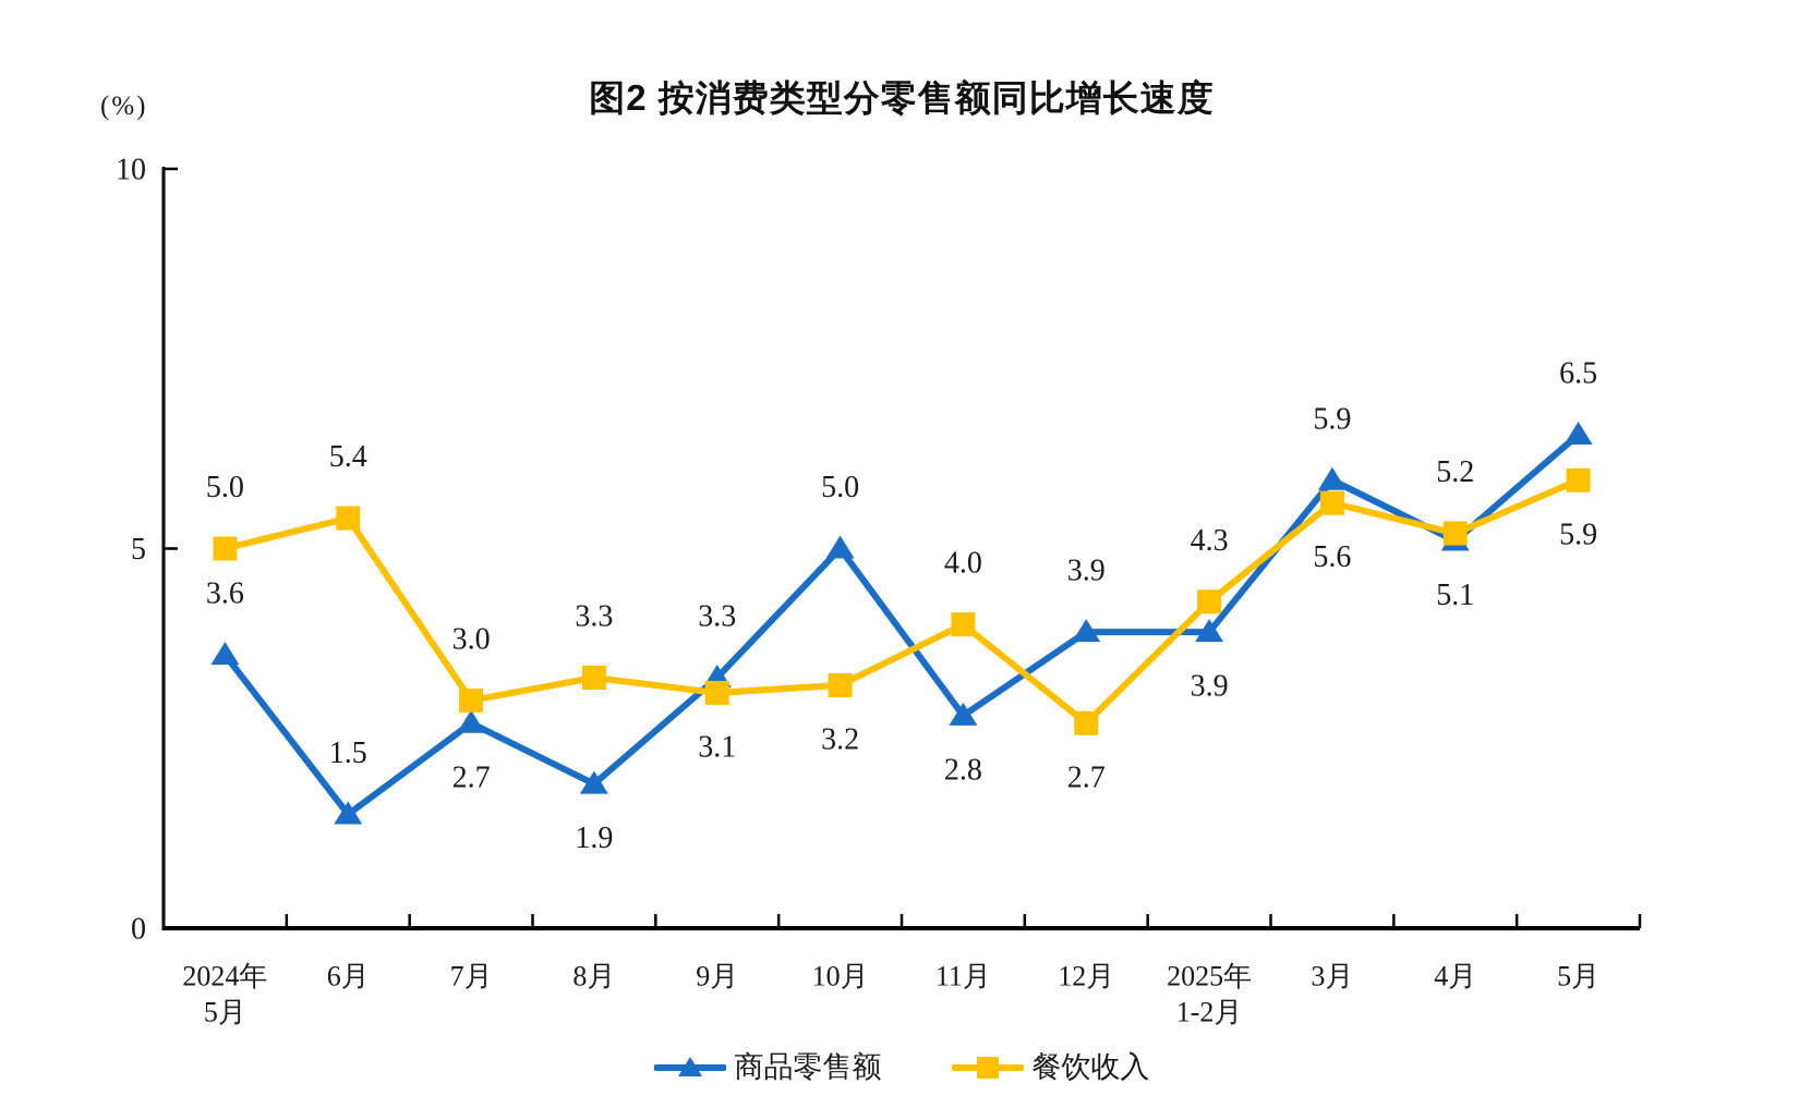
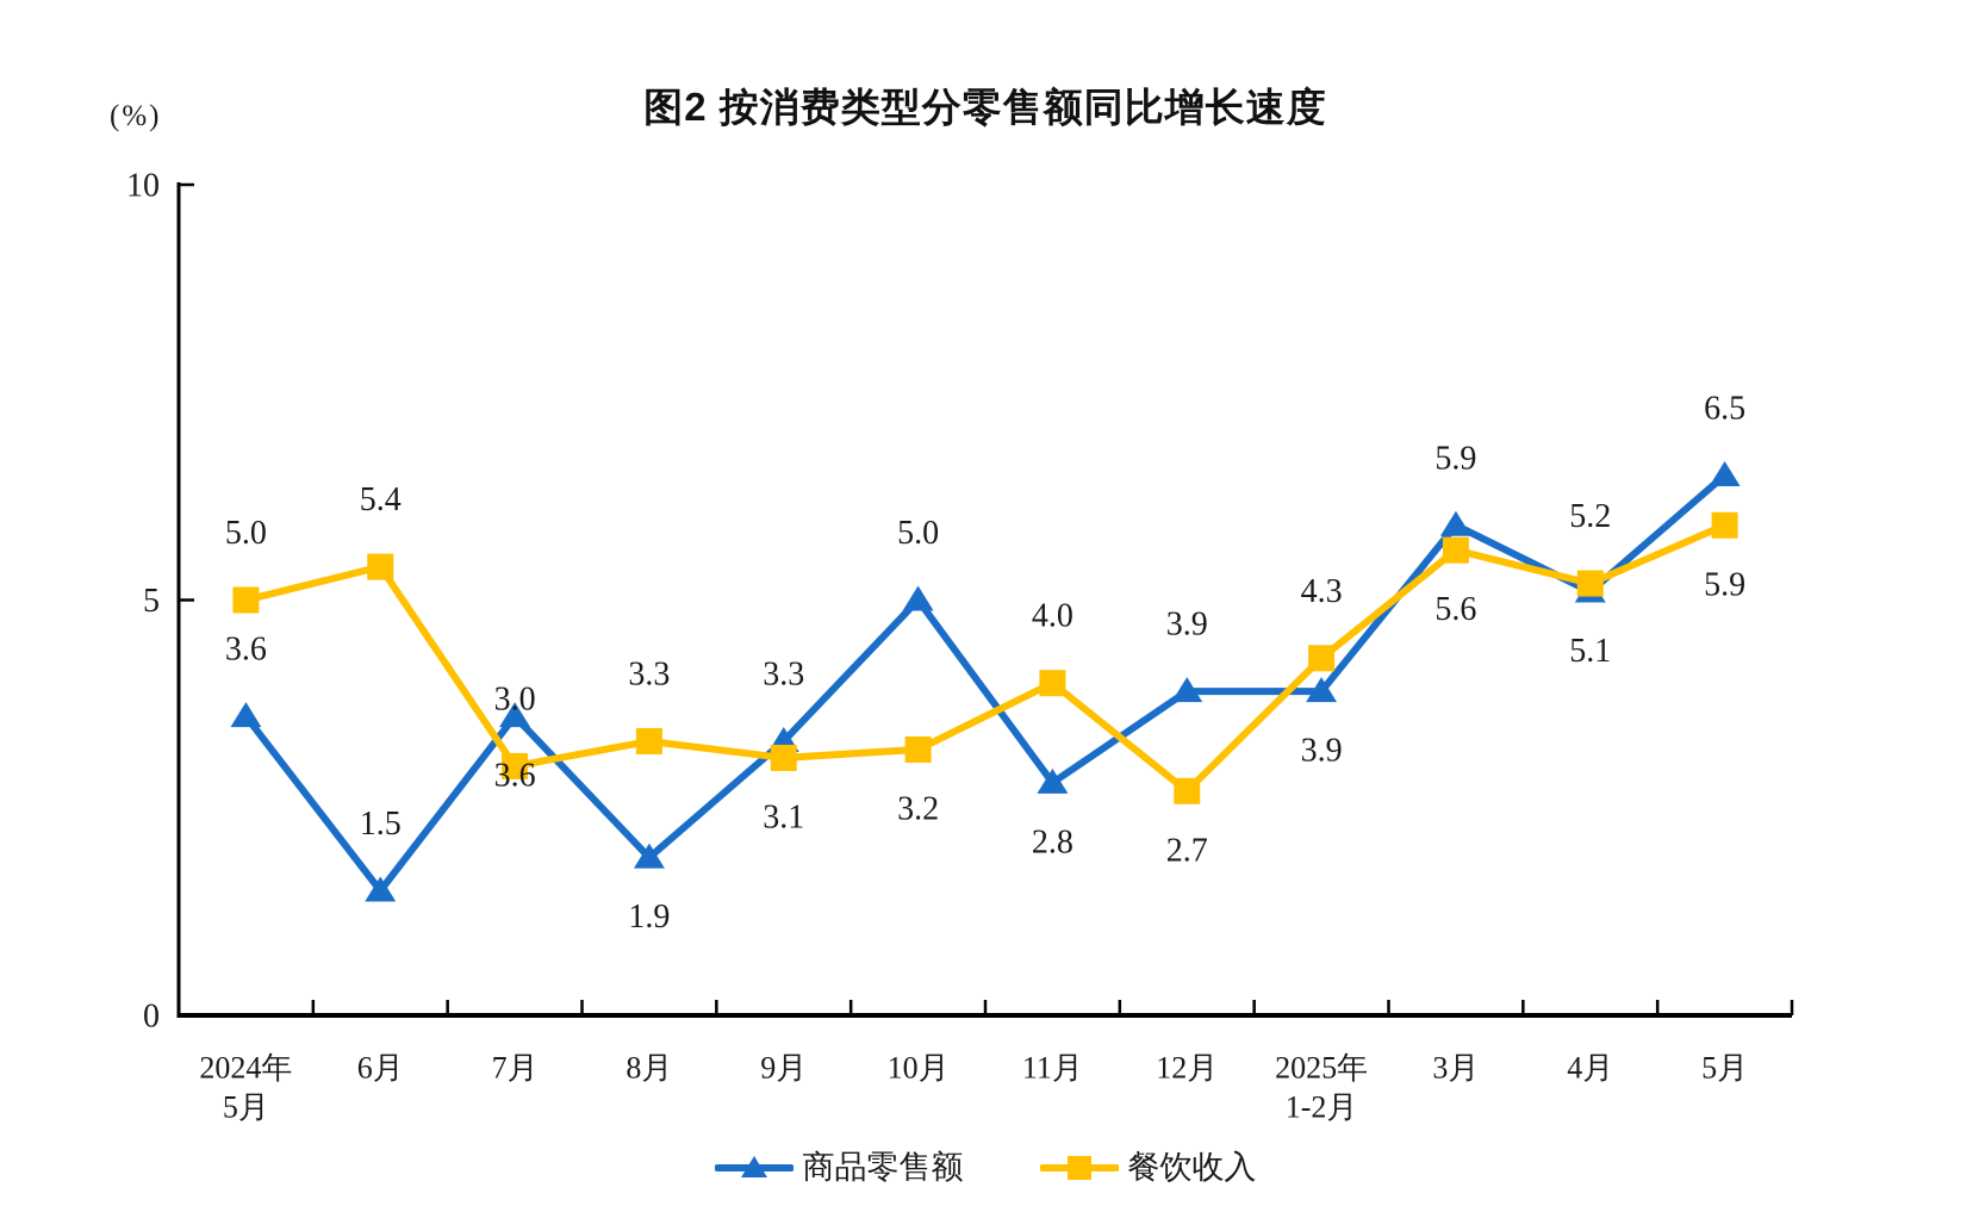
商品零售额/7月: 2.7 -> 3.6
